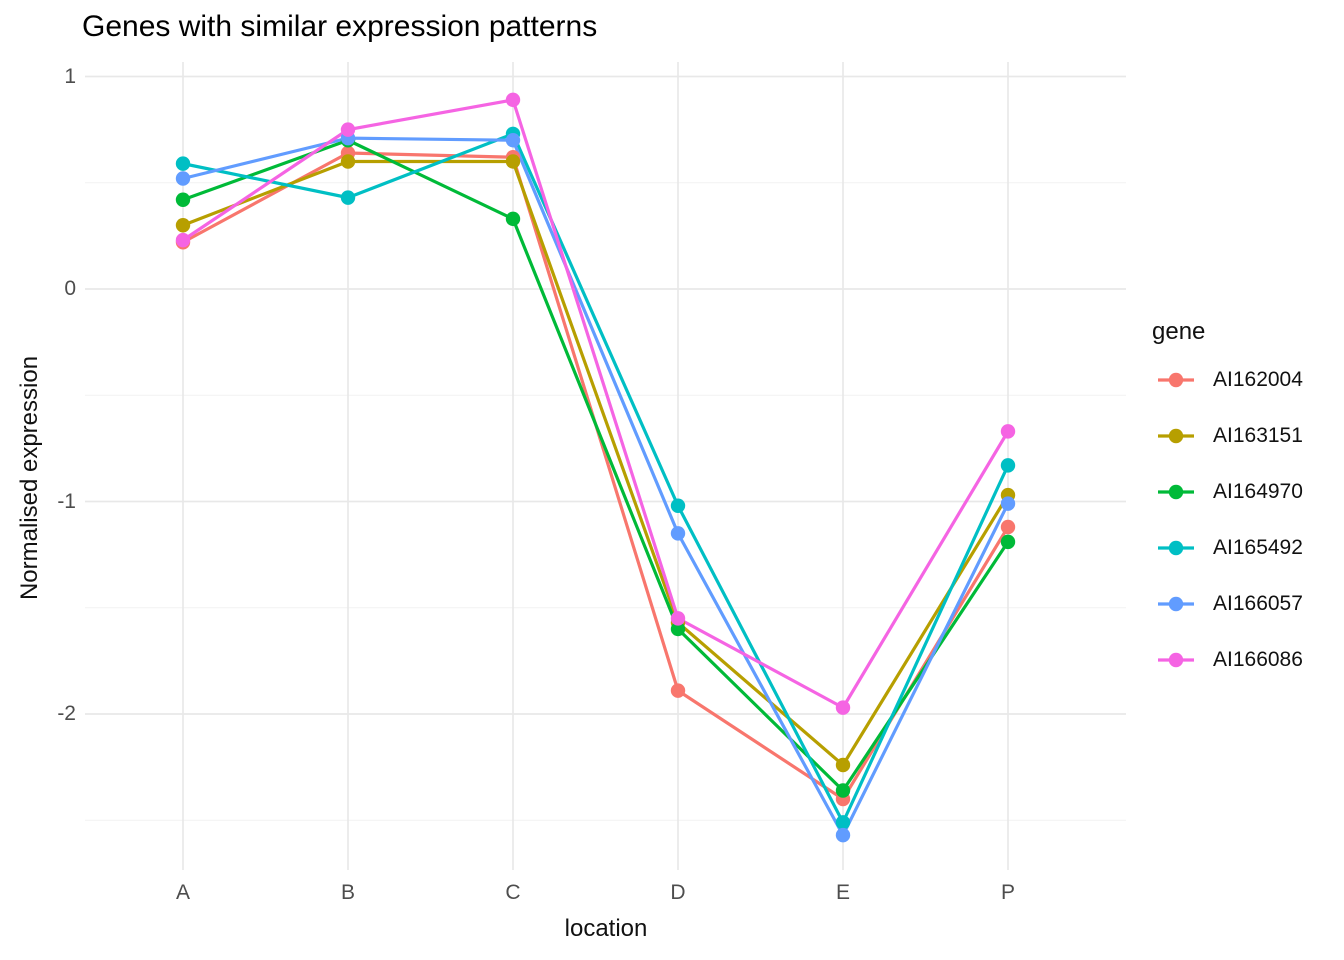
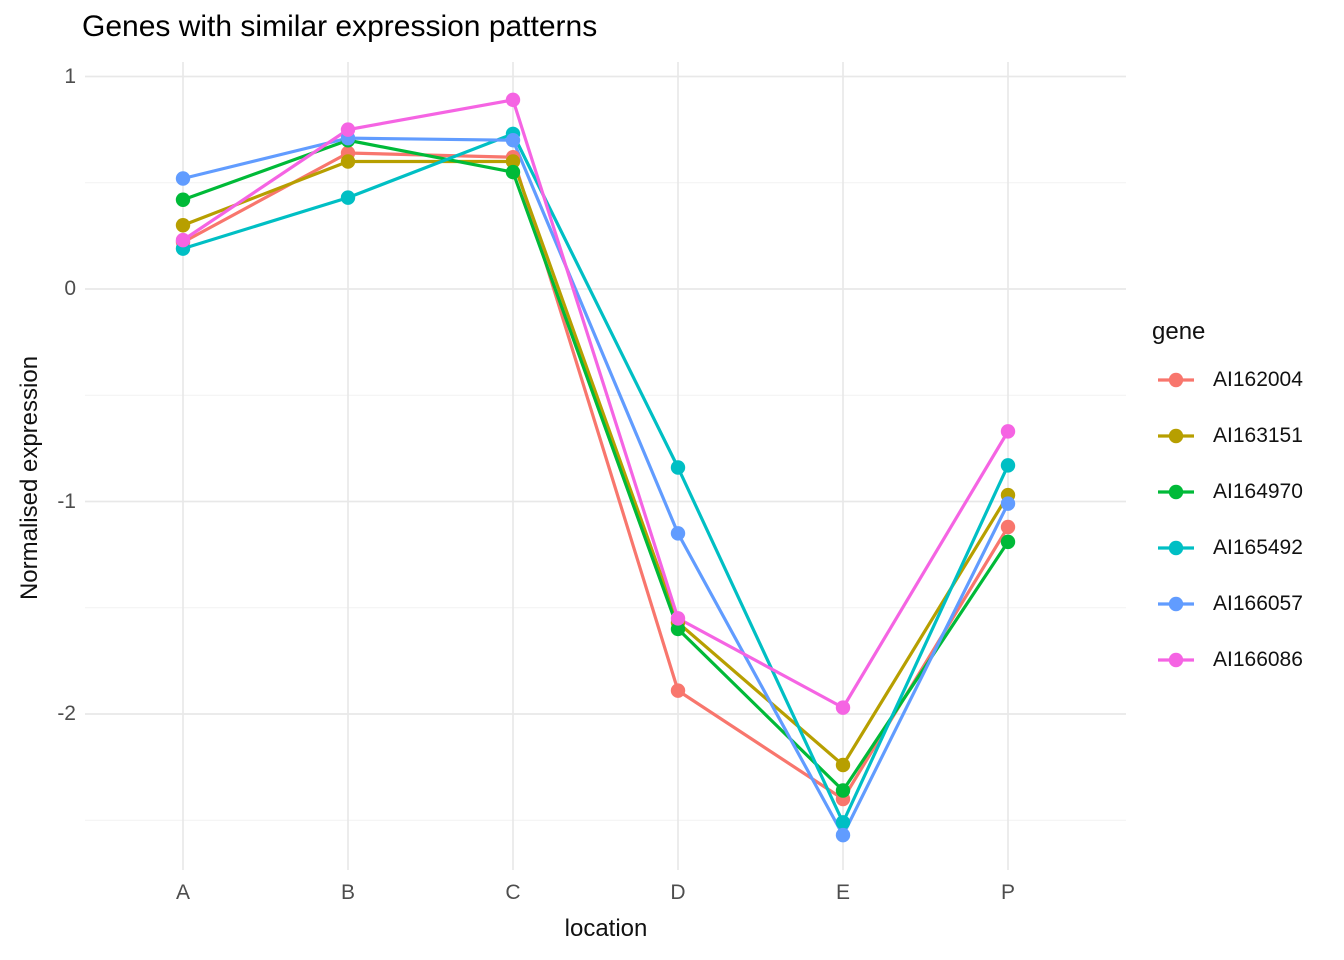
AI165492/A: 0.59 -> 0.19
AI164970/C: 0.33 -> 0.55
AI165492/D: -1.02 -> -0.84
